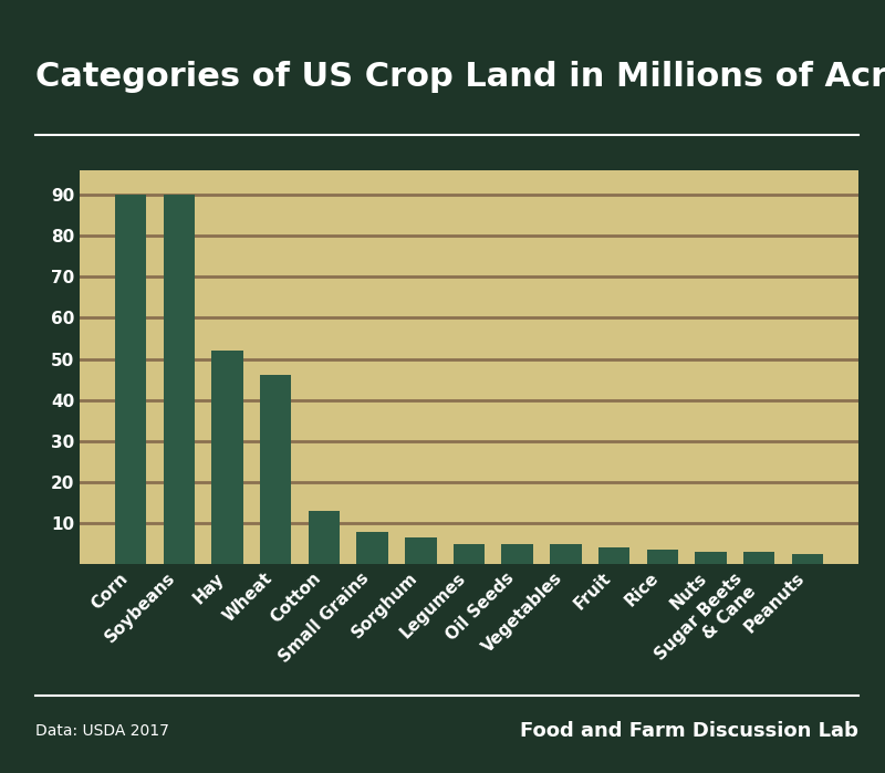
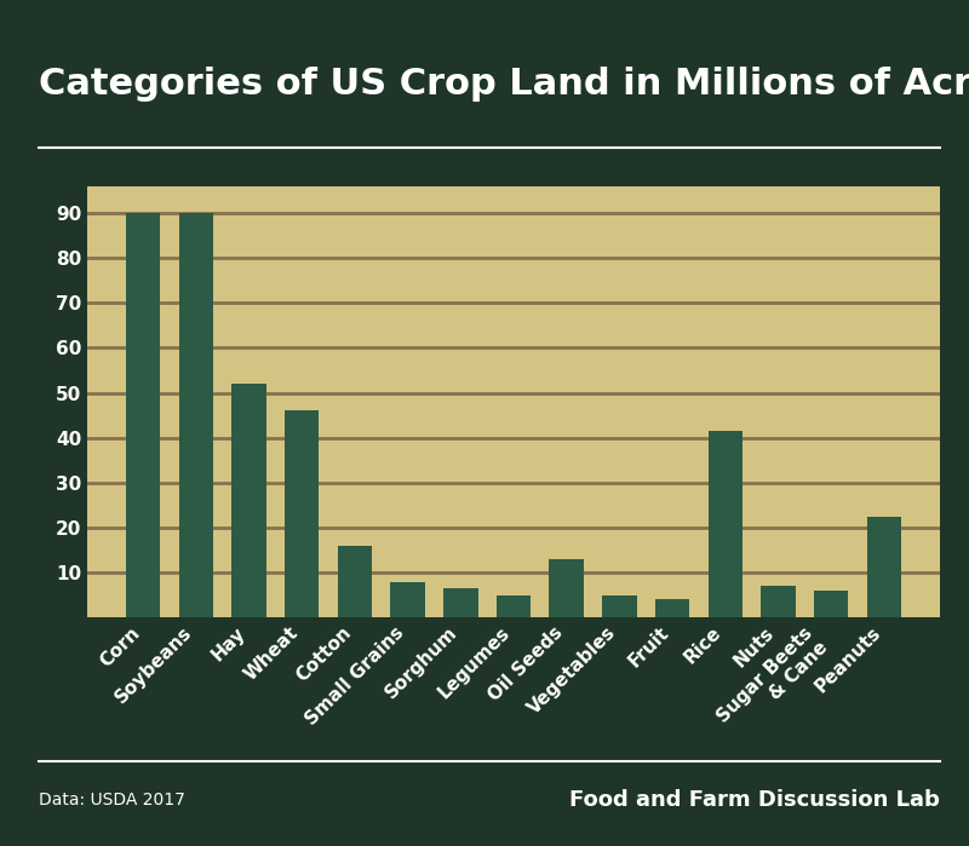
Cotton: 13.0 -> 16.0
Oil Seeds: 5.0 -> 13.0
Rice: 3.5 -> 41.5
Nuts: 3.0 -> 7.0
Sugar Beets & Cane: 3.0 -> 6.0
Peanuts: 2.5 -> 22.5
